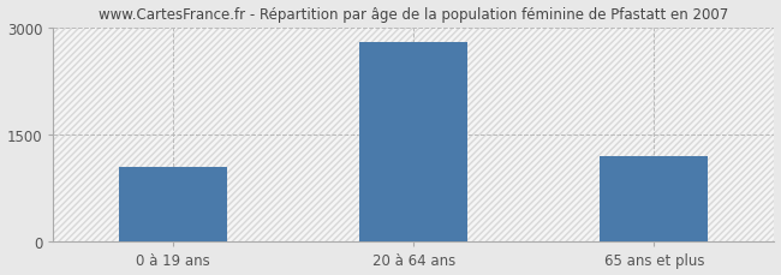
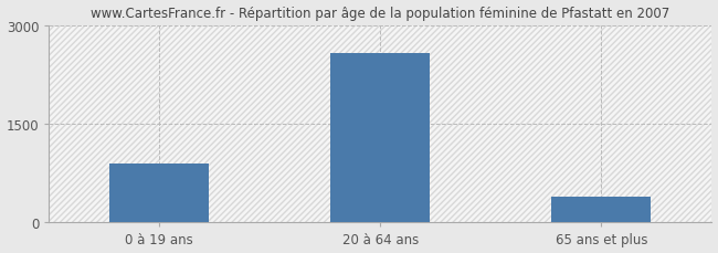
0 à 19 ans: 1050 -> 900
20 à 64 ans: 2800 -> 2580
65 ans et plus: 1200 -> 400
